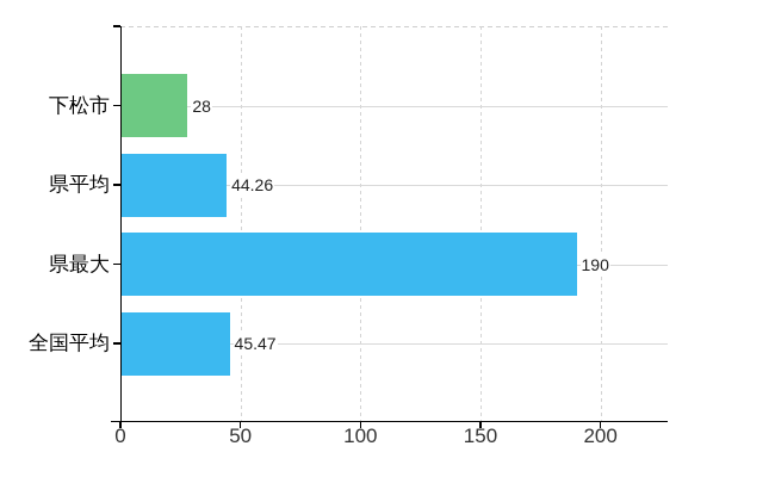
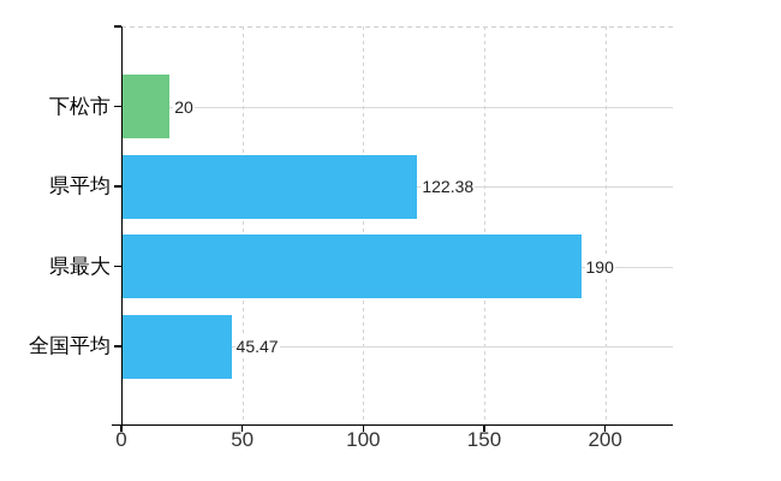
下松市: 28 -> 20
県平均: 44.26 -> 122.38
